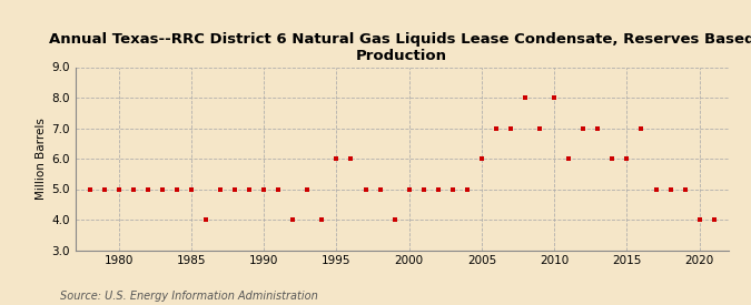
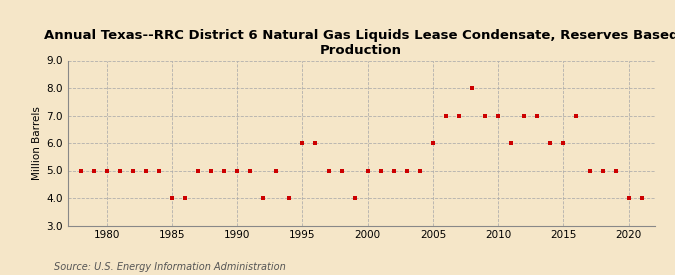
1985: 5 -> 4
2010: 8 -> 7
